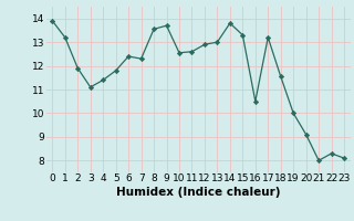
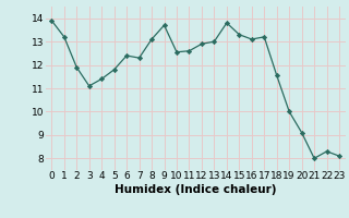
8: 13.55 -> 13.10
16: 10.50 -> 13.10
